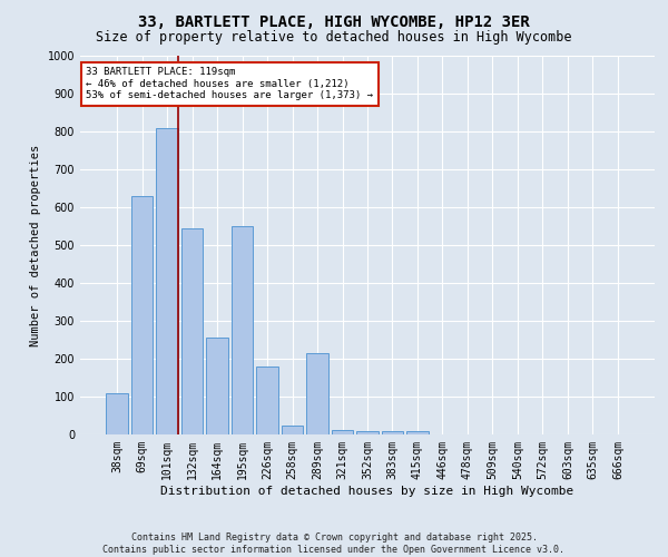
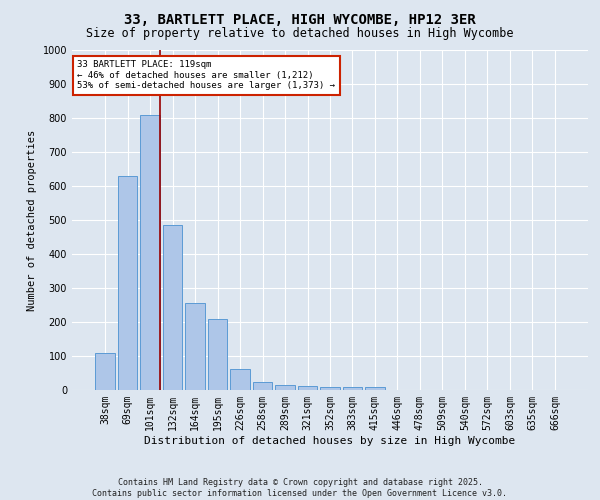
132sqm: 545 -> 485
195sqm: 550 -> 210
226sqm: 180 -> 62
289sqm: 215 -> 15
